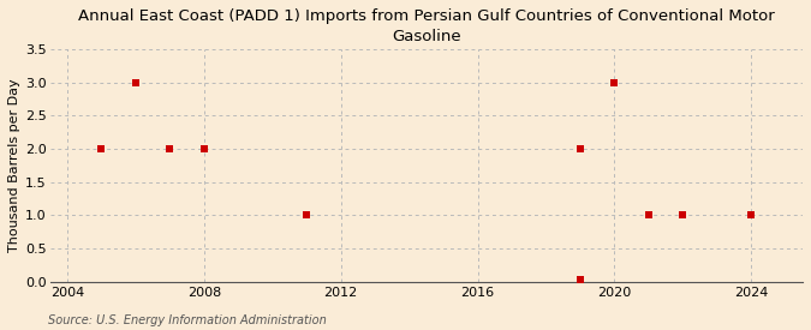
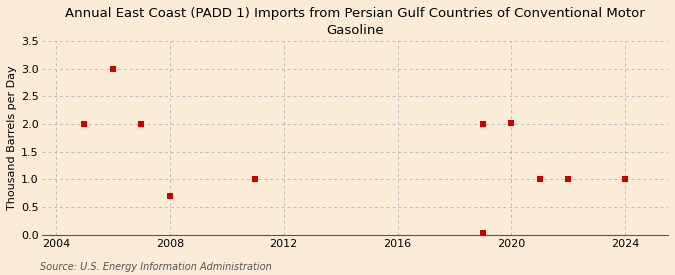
2008: 2.00 -> 0.70
2020: 3.00 -> 2.02
